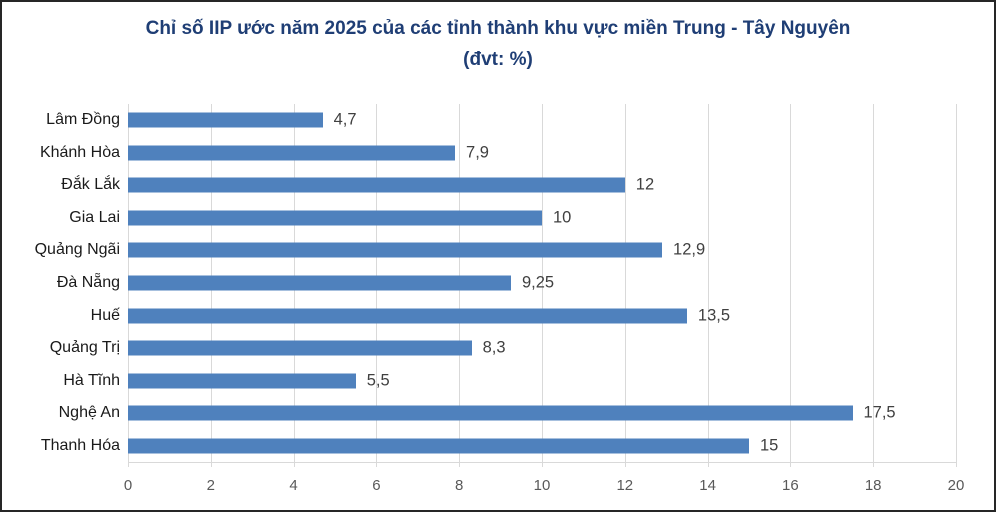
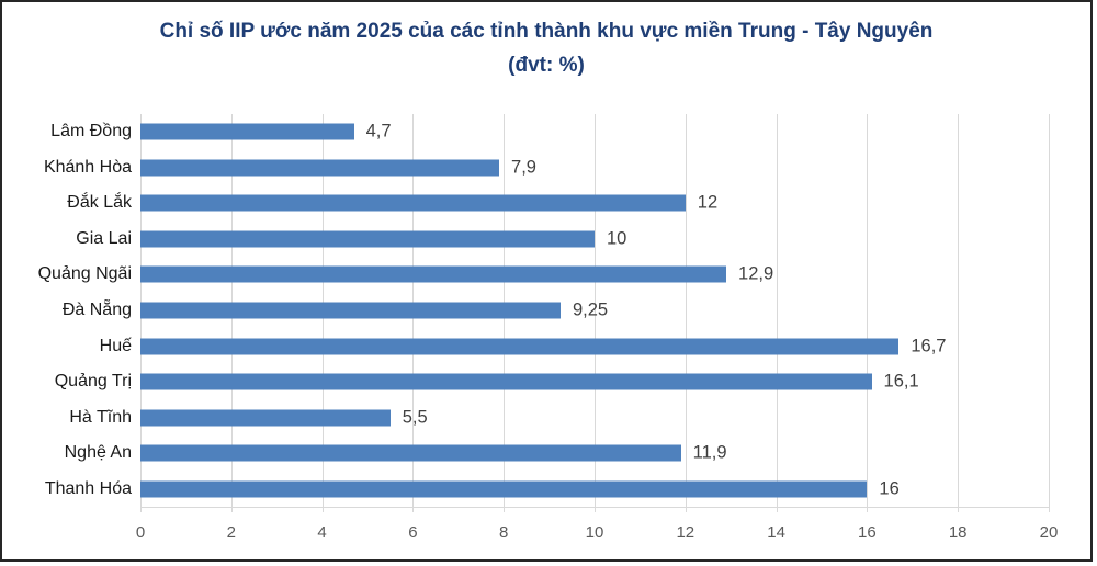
Huế: 13,5 -> 16,7
Quảng Trị: 8,3 -> 16,1
Nghệ An: 17,5 -> 11,9
Thanh Hóa: 15 -> 16
